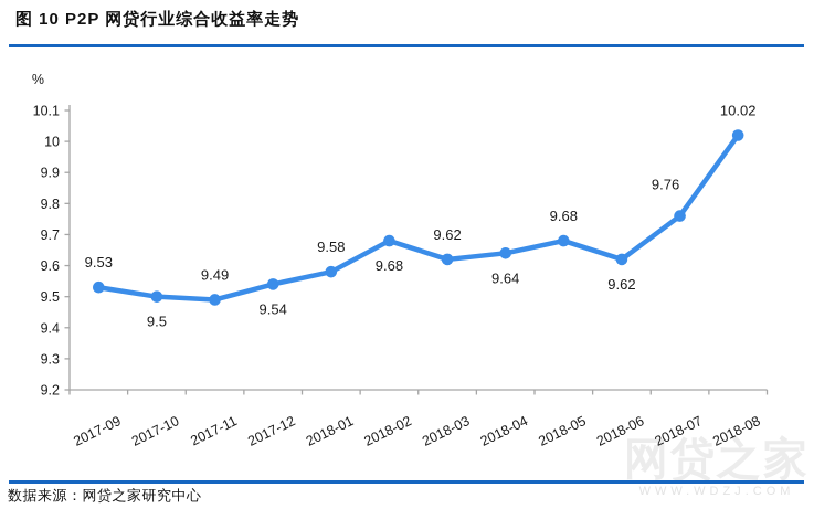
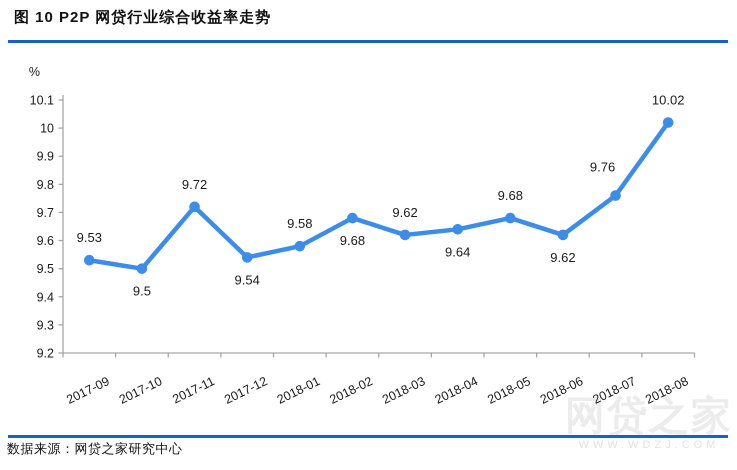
2017-11: 9.49 -> 9.72
